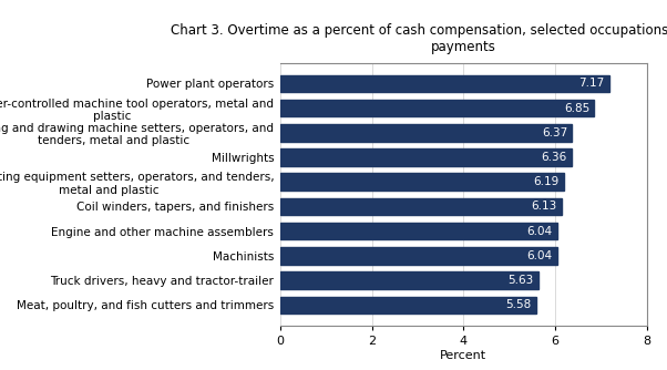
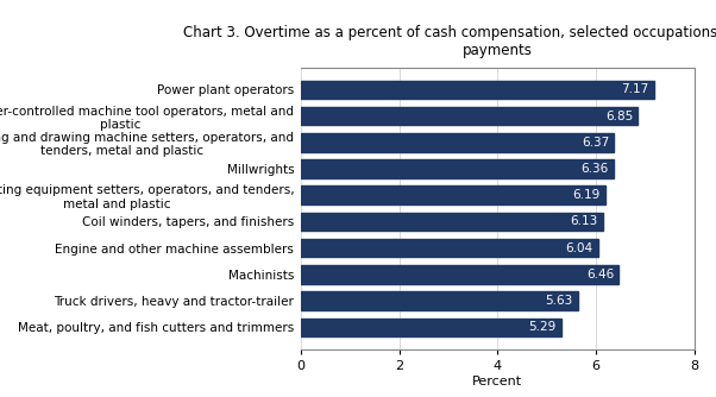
Machinists: 6.04 -> 6.46
Meat, poultry, and fish cutters and trimmers: 5.58 -> 5.29
